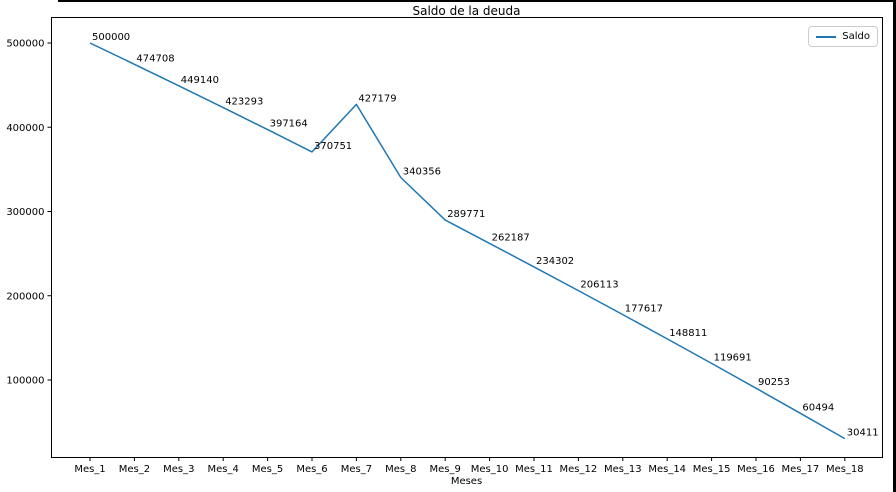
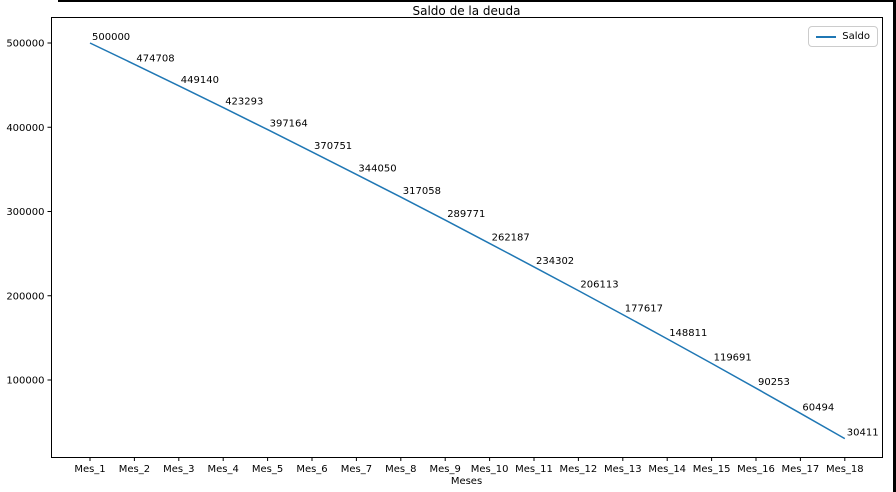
Mes_7: 427179 -> 344050
Mes_8: 340356 -> 317058
